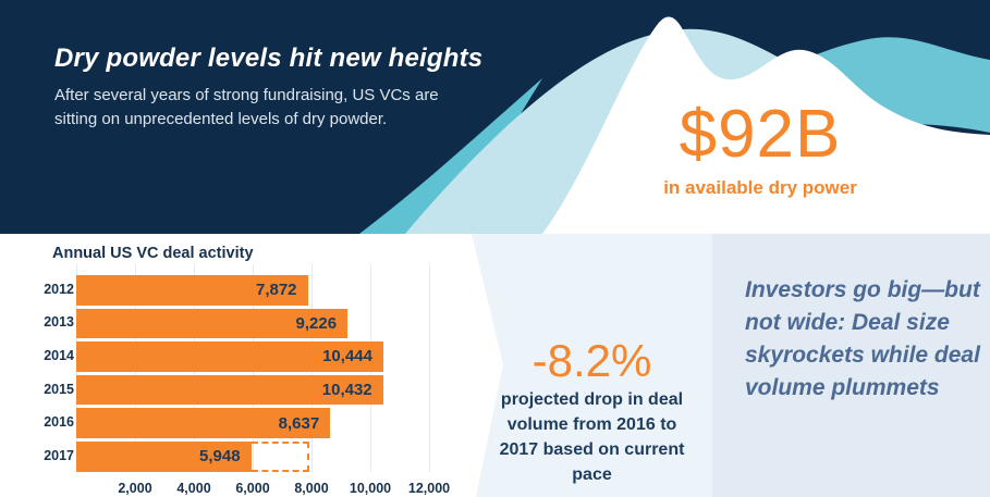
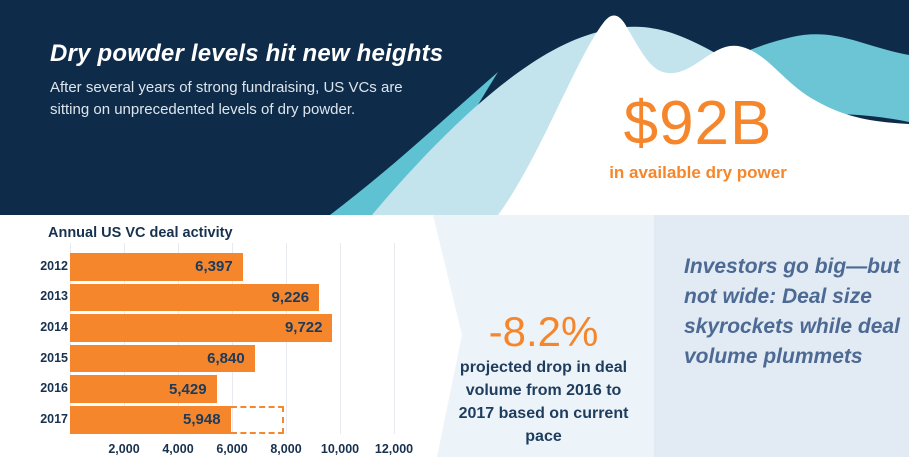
2012: 7,872 -> 6,397
2014: 10,444 -> 9,722
2015: 10,432 -> 6,840
2016: 8,637 -> 5,429
